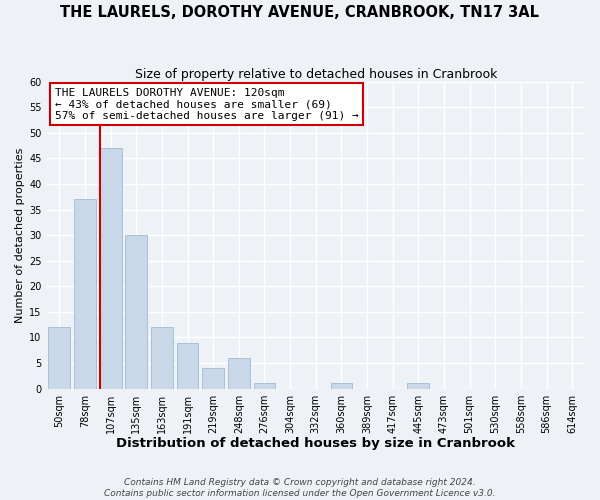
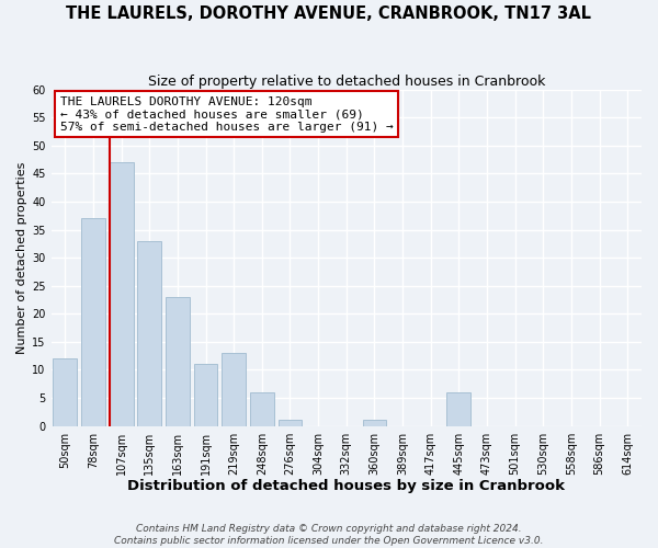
135sqm: 30 -> 33
163sqm: 12 -> 23
191sqm: 9 -> 11
219sqm: 4 -> 13
445sqm: 1 -> 6
